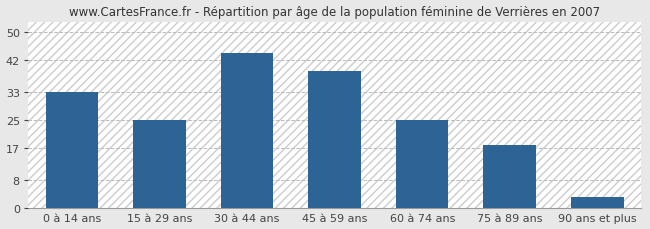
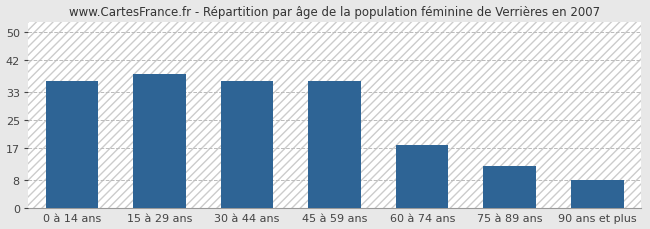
0 à 14 ans: 33 -> 36
15 à 29 ans: 25 -> 38
30 à 44 ans: 44 -> 36
45 à 59 ans: 39 -> 36
60 à 74 ans: 25 -> 18
75 à 89 ans: 18 -> 12
90 ans et plus: 3 -> 8
